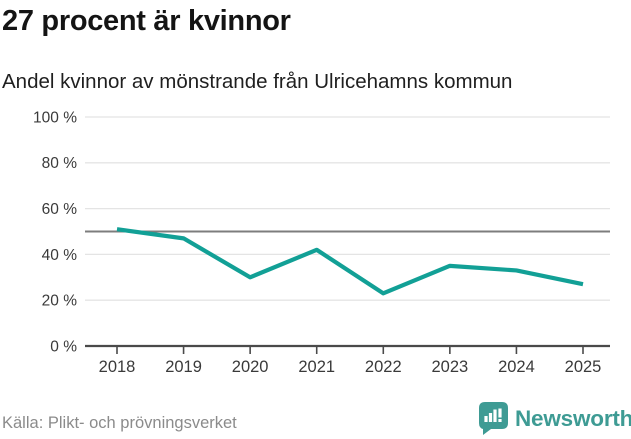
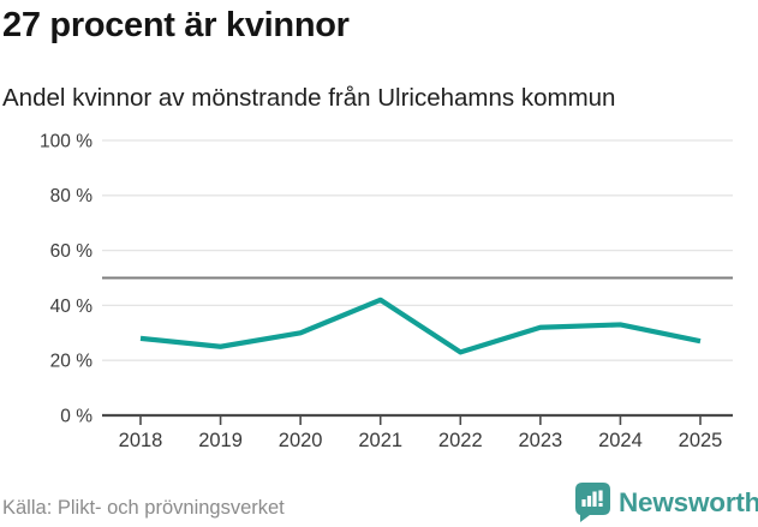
2018: 51% -> 28%
2019: 47% -> 25%
2023: 35% -> 32%
